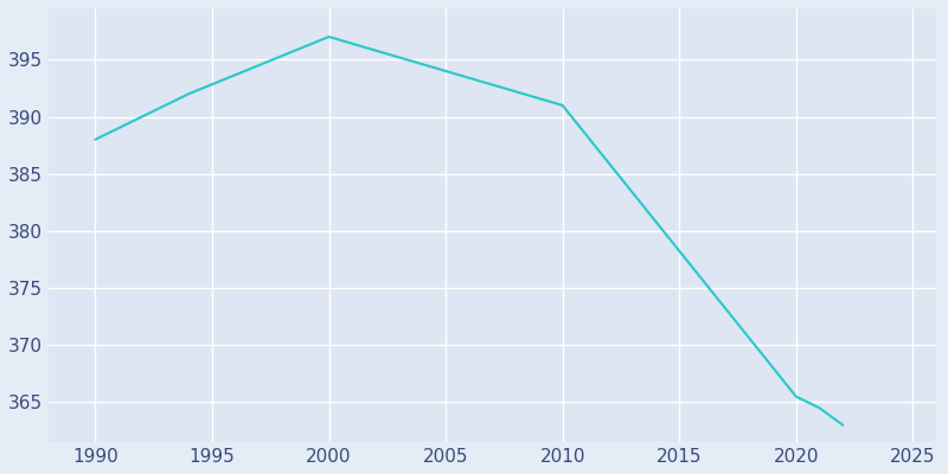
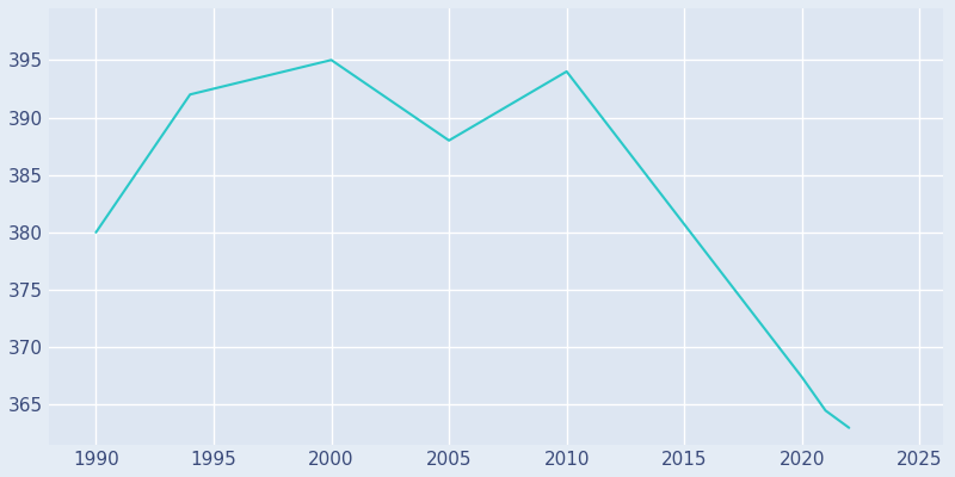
1990: 388.0 -> 380.0
2000: 397.0 -> 395.0
2005: 394.0 -> 388.0
2010: 391.0 -> 394.0
2020: 365.5 -> 367.4
